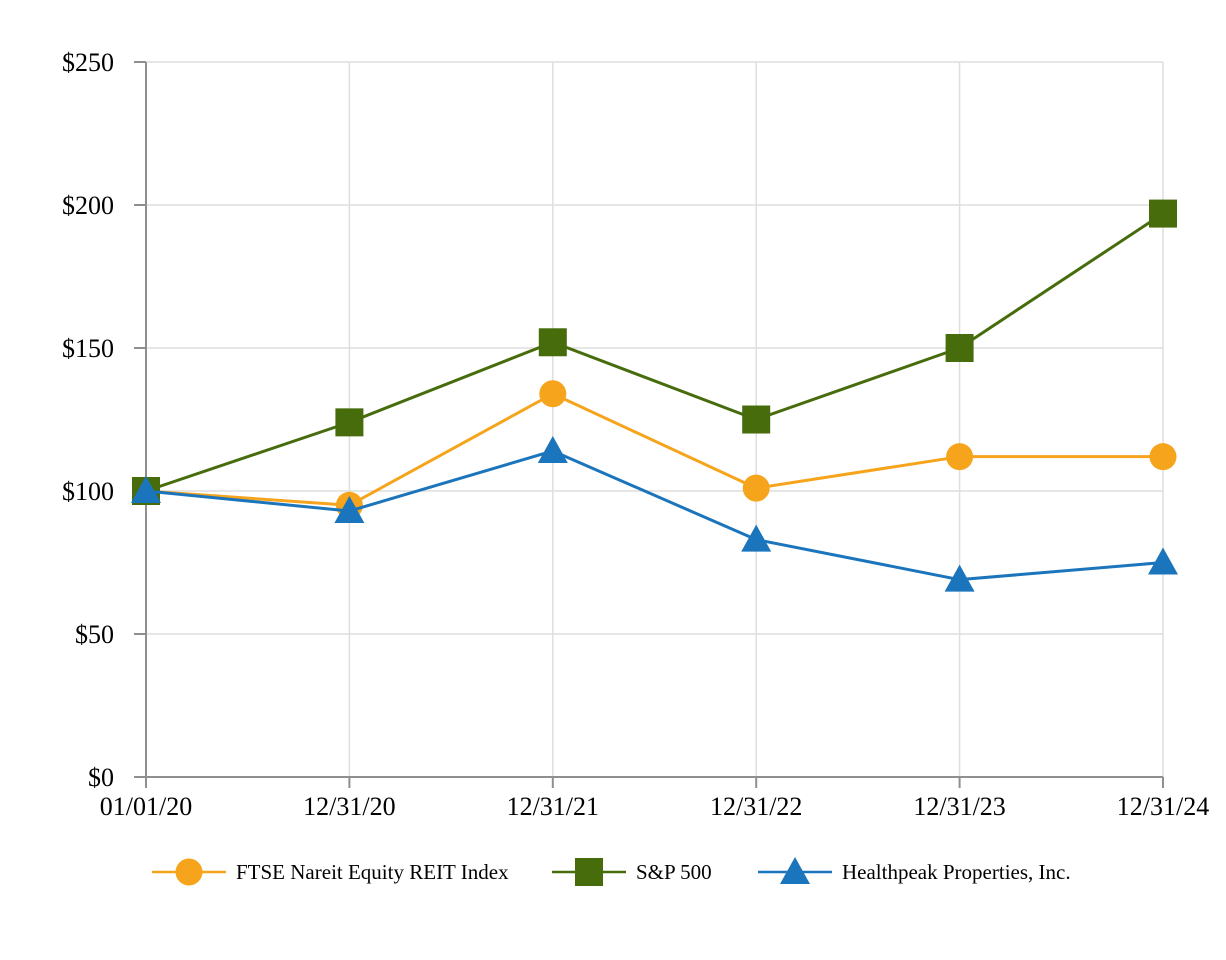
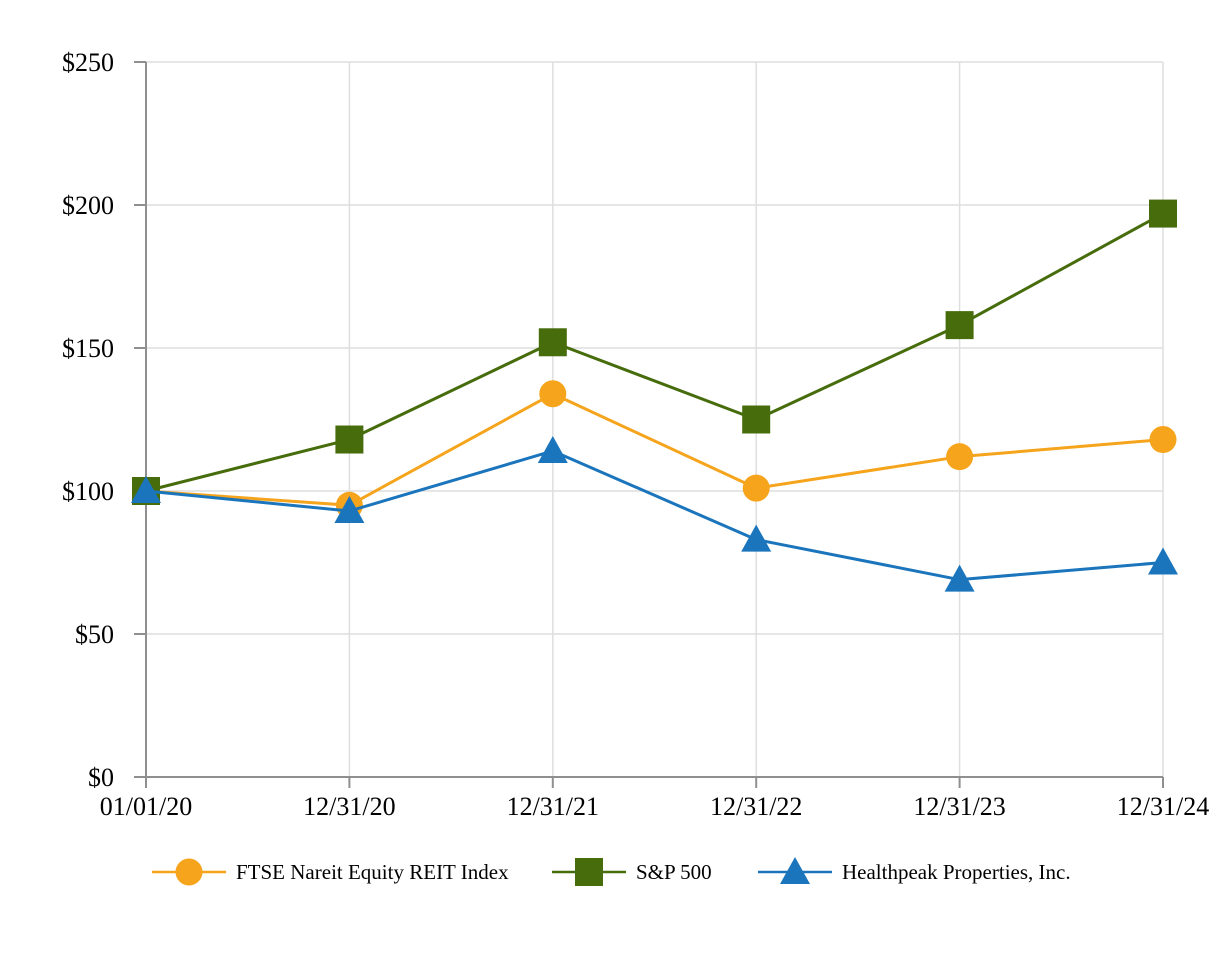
S&P 500/12/31/20: $124 -> $118
S&P 500/12/31/23: $150 -> $158
FTSE Nareit Equity REIT Index/12/31/24: $112 -> $118
